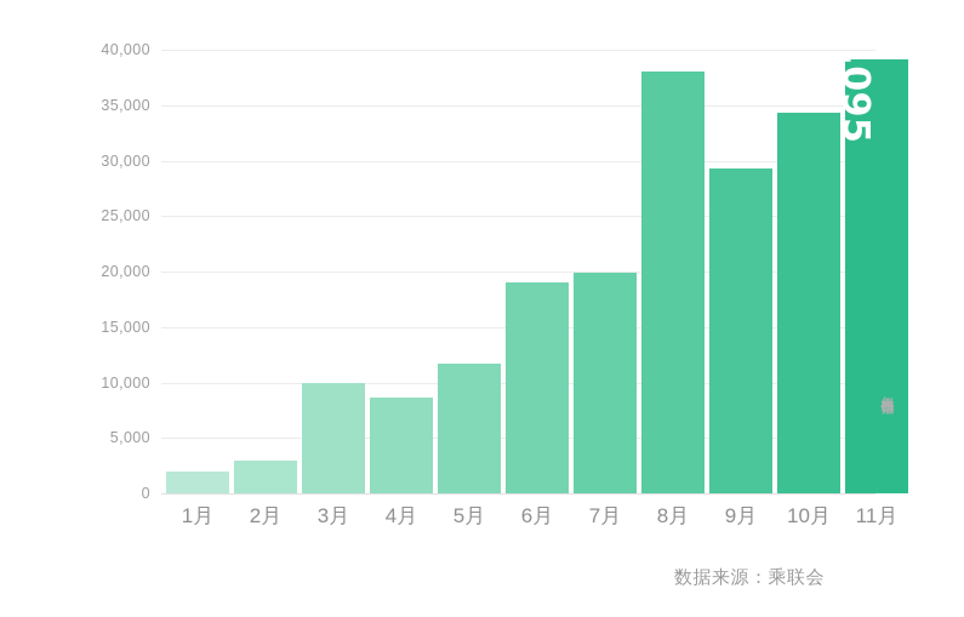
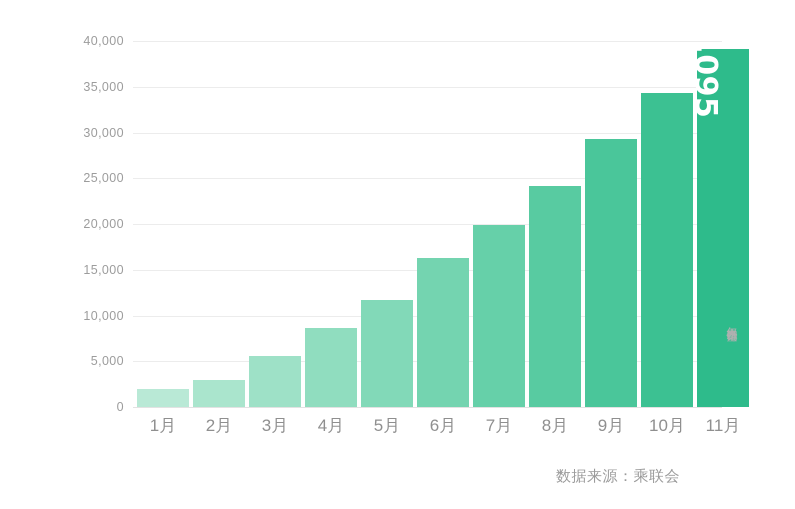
3月: 10000 -> 6000
6月: 19000 -> 16000
8月: 38000 -> 24000
